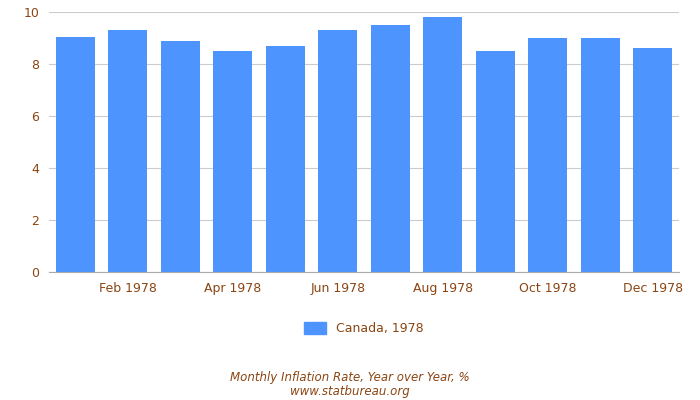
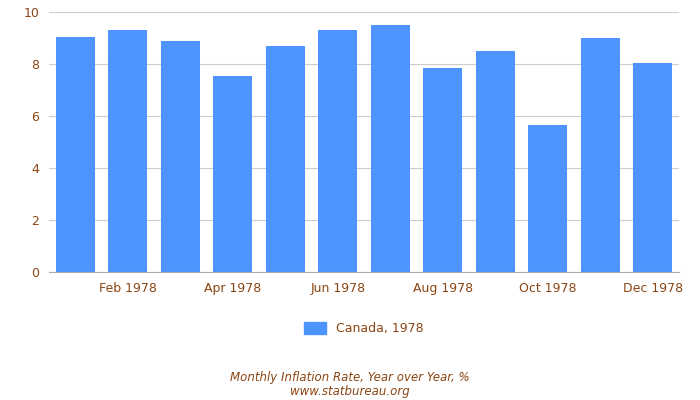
Apr 1978: 8.50 -> 7.55
Aug 1978: 9.80 -> 7.85
Oct 1978: 9.00 -> 5.65
Dec 1978: 8.60 -> 8.05
